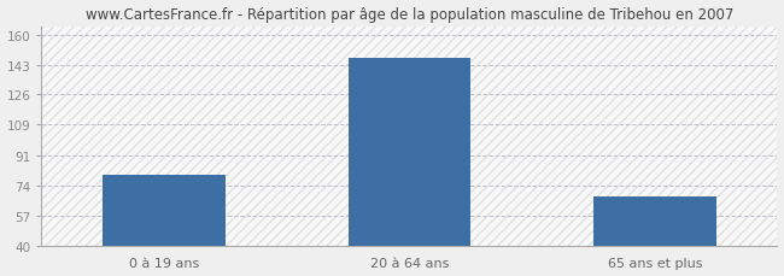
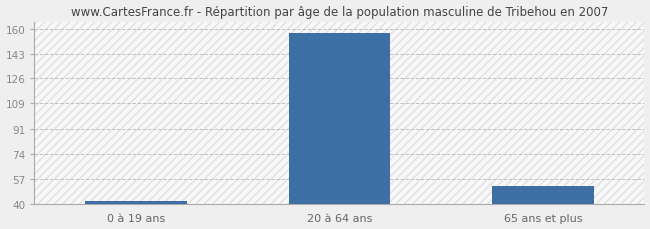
0 à 19 ans: 80 -> 42
20 à 64 ans: 147 -> 157
65 ans et plus: 68 -> 52
